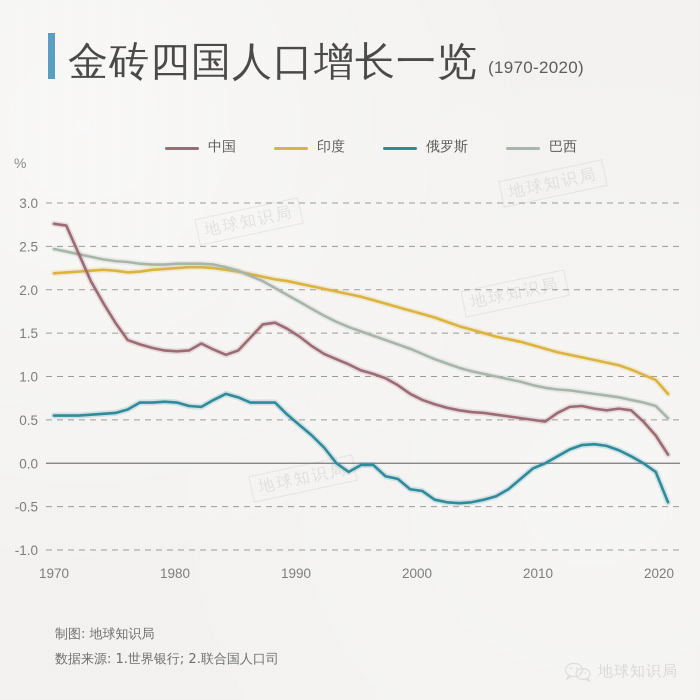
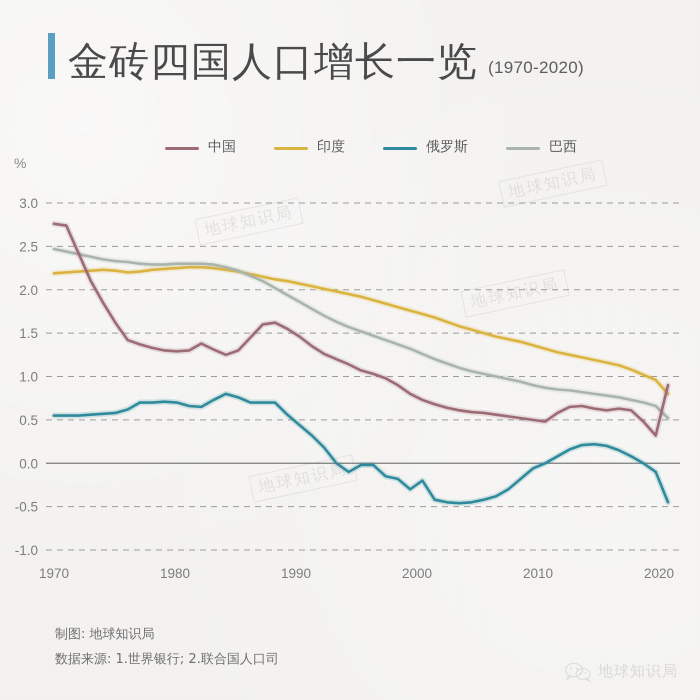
俄罗斯/2000: -0.3 -> -0.2
中国/2020: 0.1 -> 0.9
